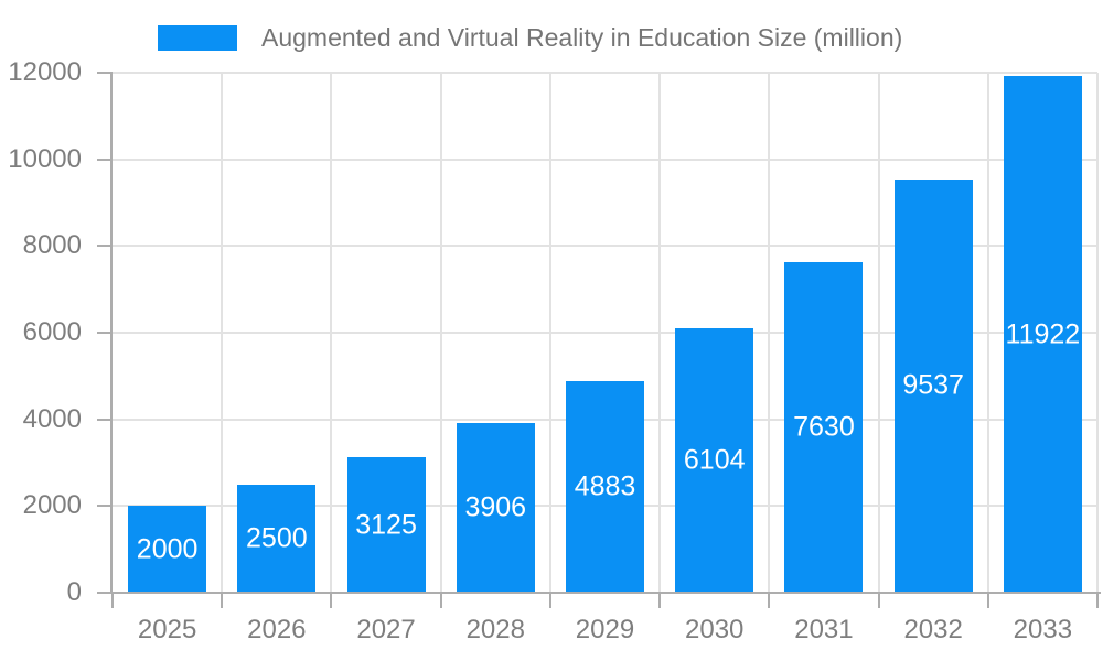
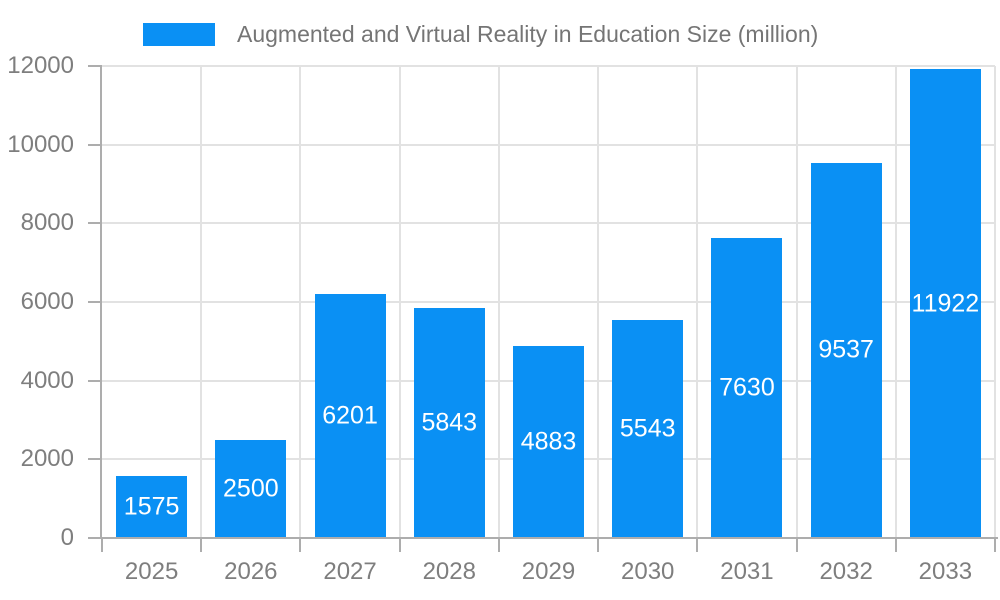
2025: 2000 -> 1575
2027: 3125 -> 6201
2028: 3906 -> 5843
2030: 6104 -> 5543
